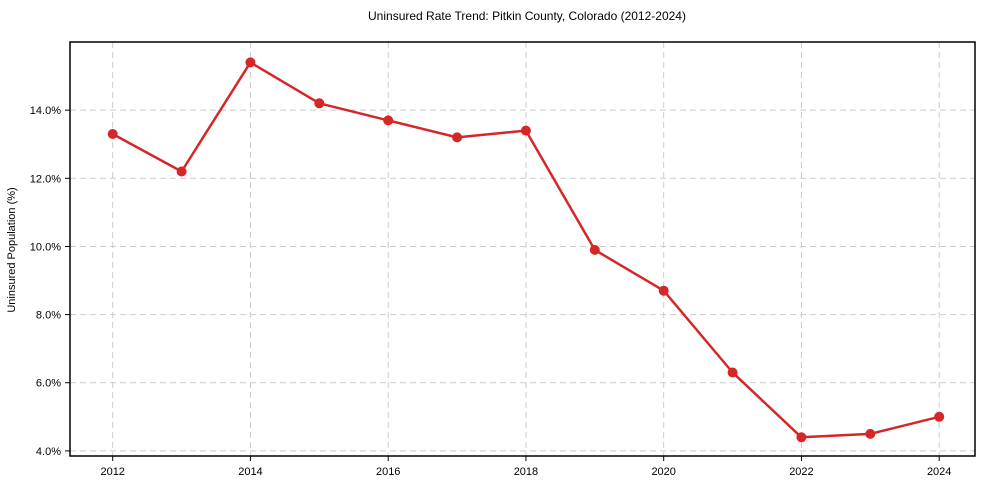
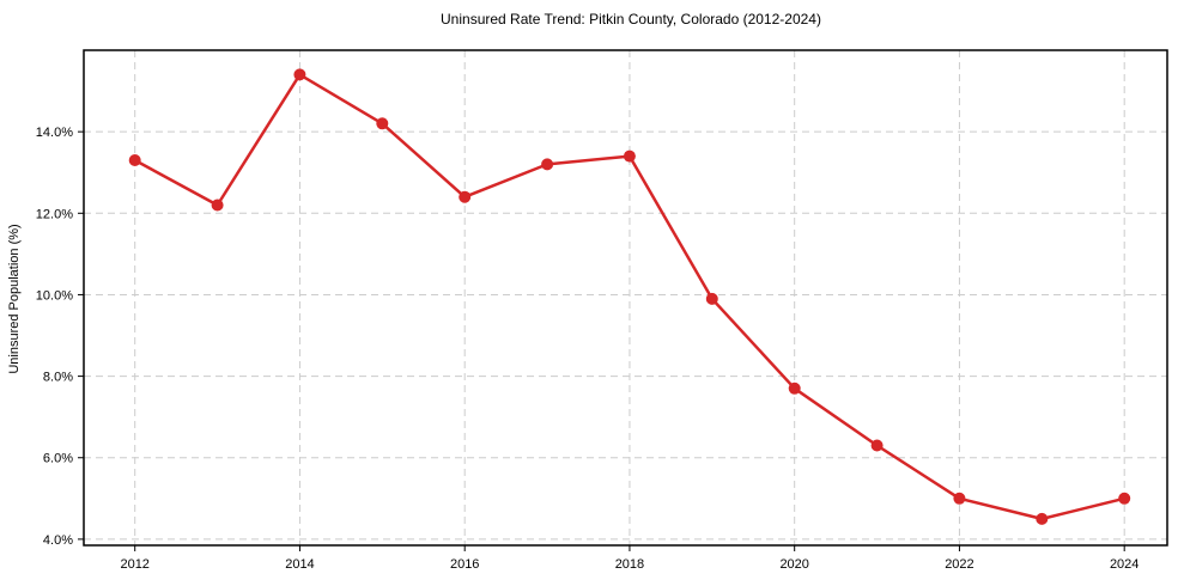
2016: 13.7% -> 12.4%
2020: 8.7% -> 7.7%
2022: 4.4% -> 5.0%
